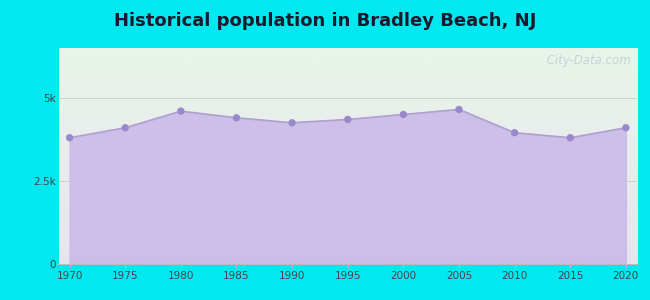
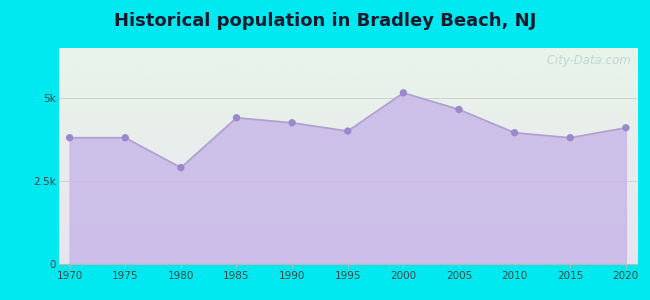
1975: 4.10k -> 3.80k
1980: 4.60k -> 2.90k
1995: 4.35k -> 4.00k
2000: 4.50k -> 5.15k
